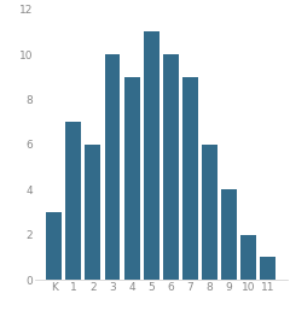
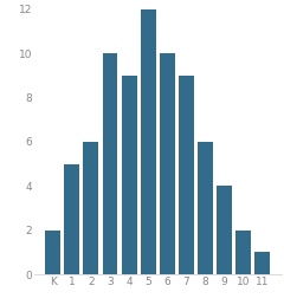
K: 3 -> 2
1: 7 -> 5
5: 11 -> 12
